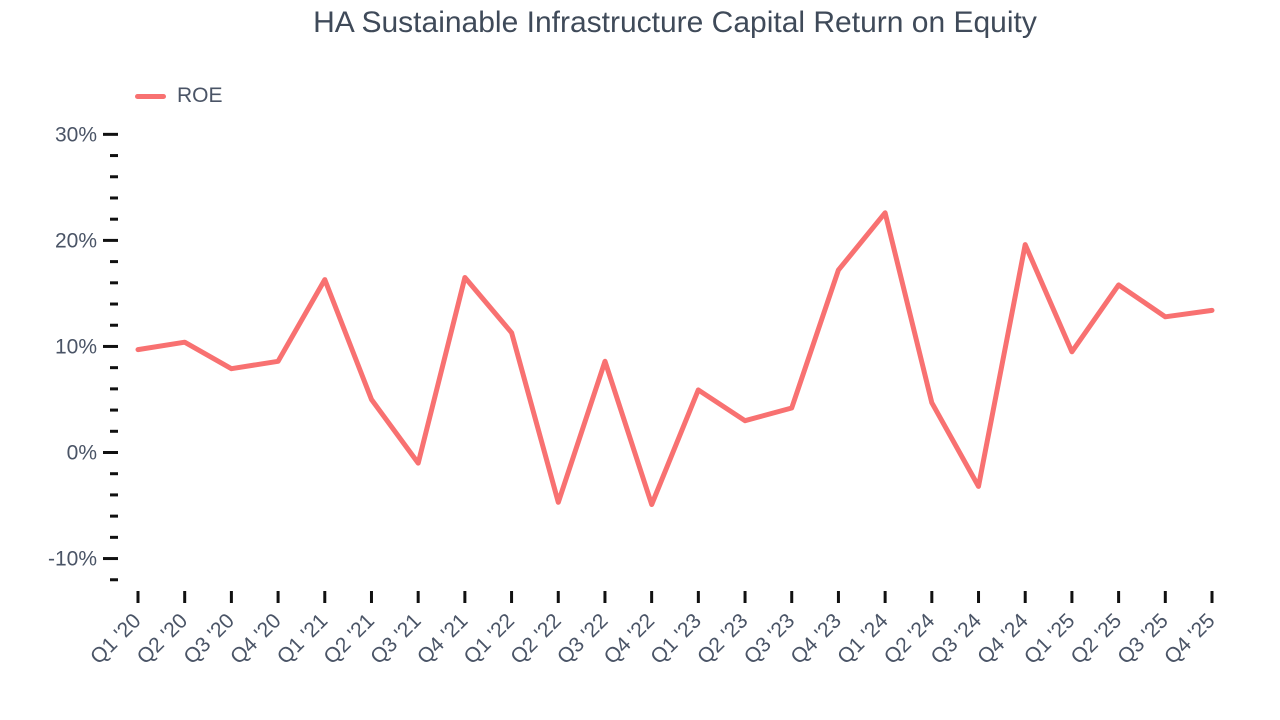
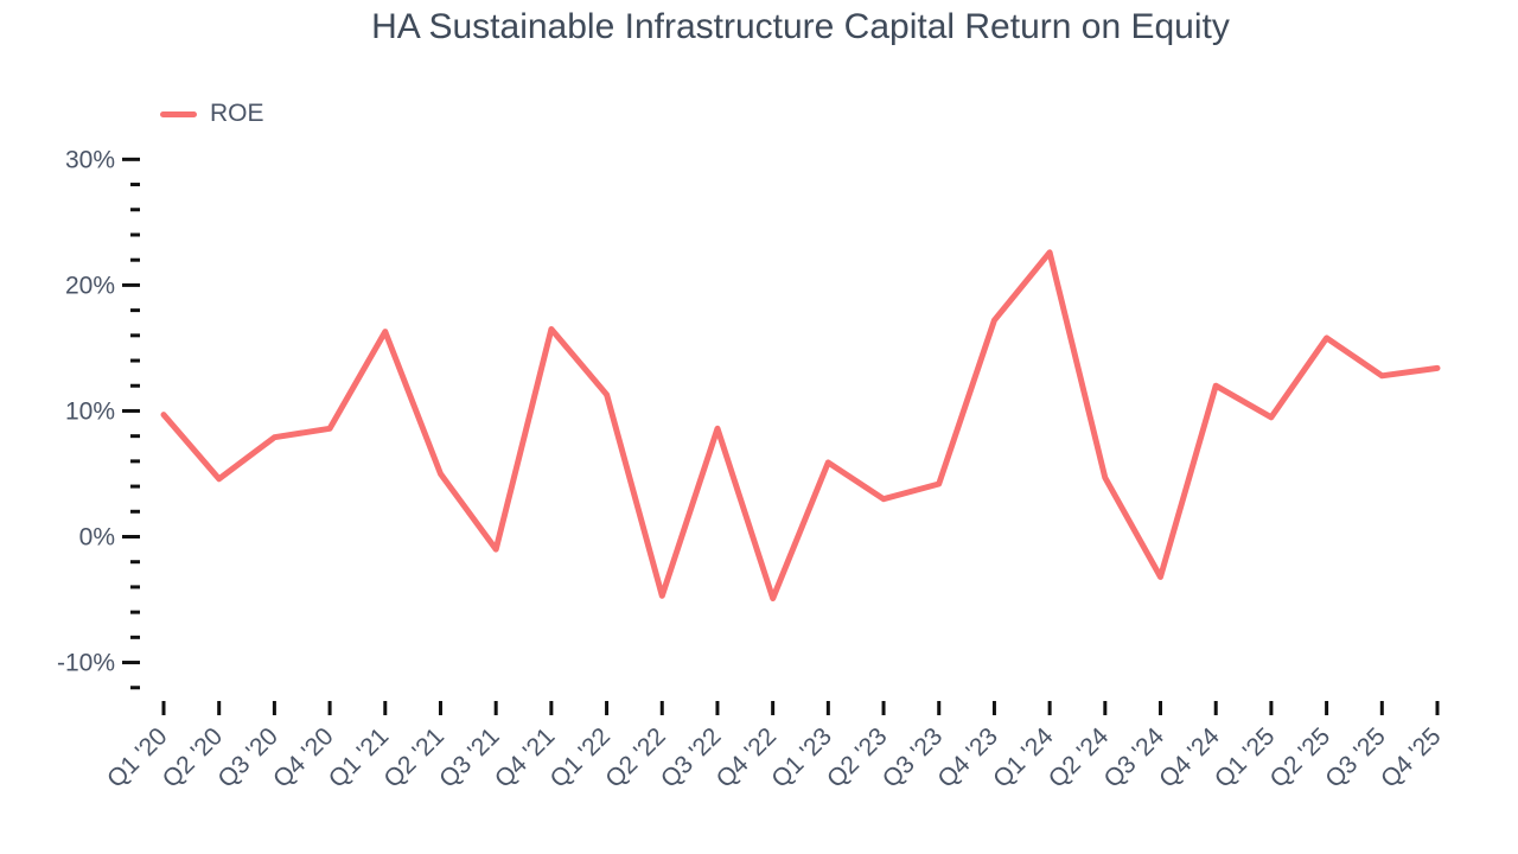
Q2 '20: 10.4% -> 4.6%
Q4 '24: 19.6% -> 12.0%
